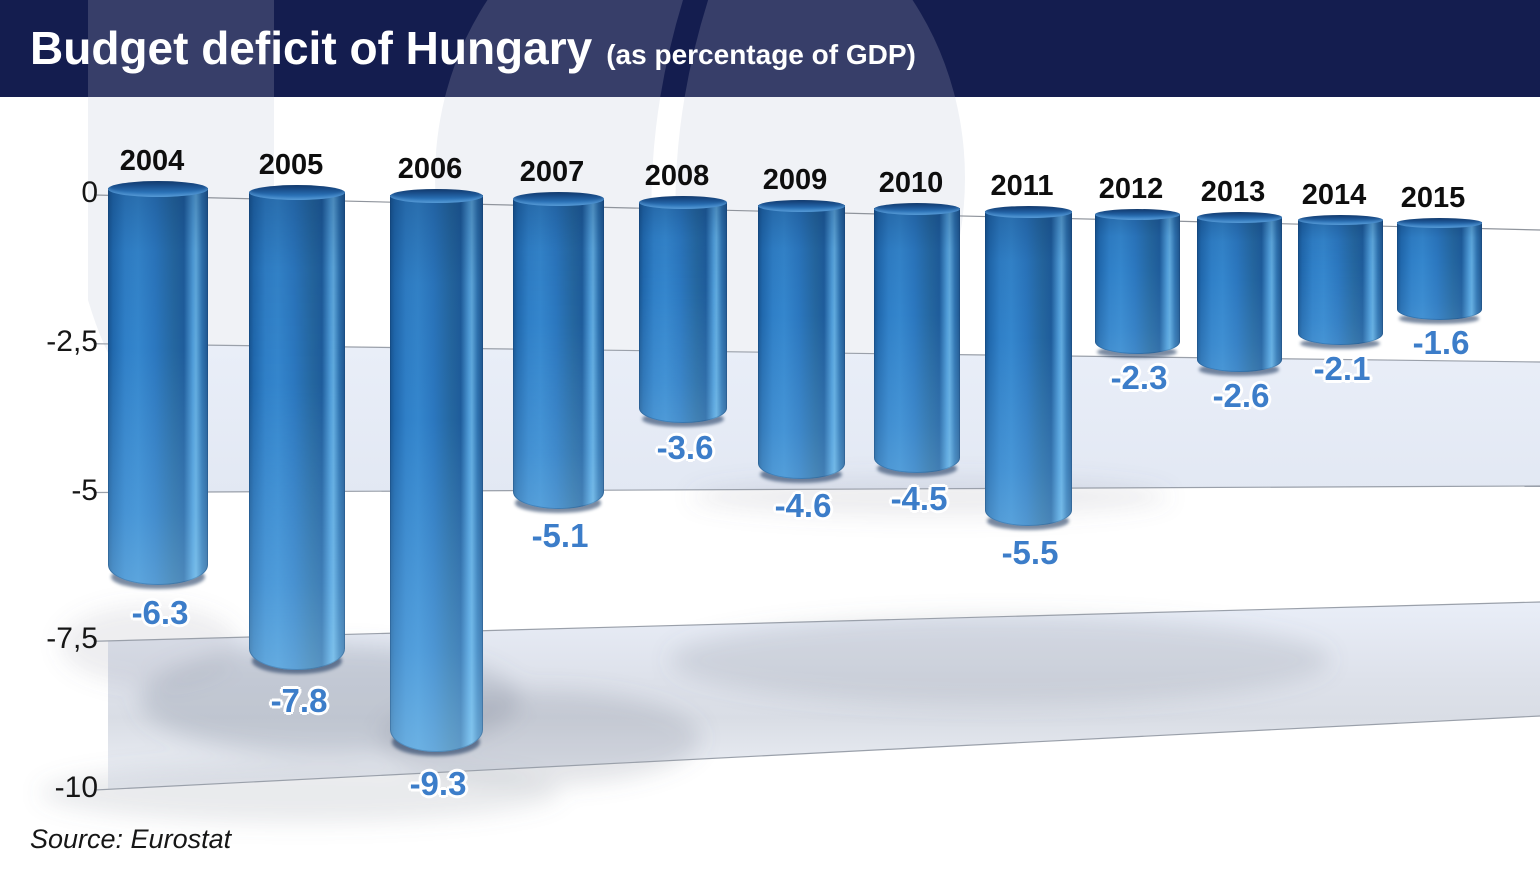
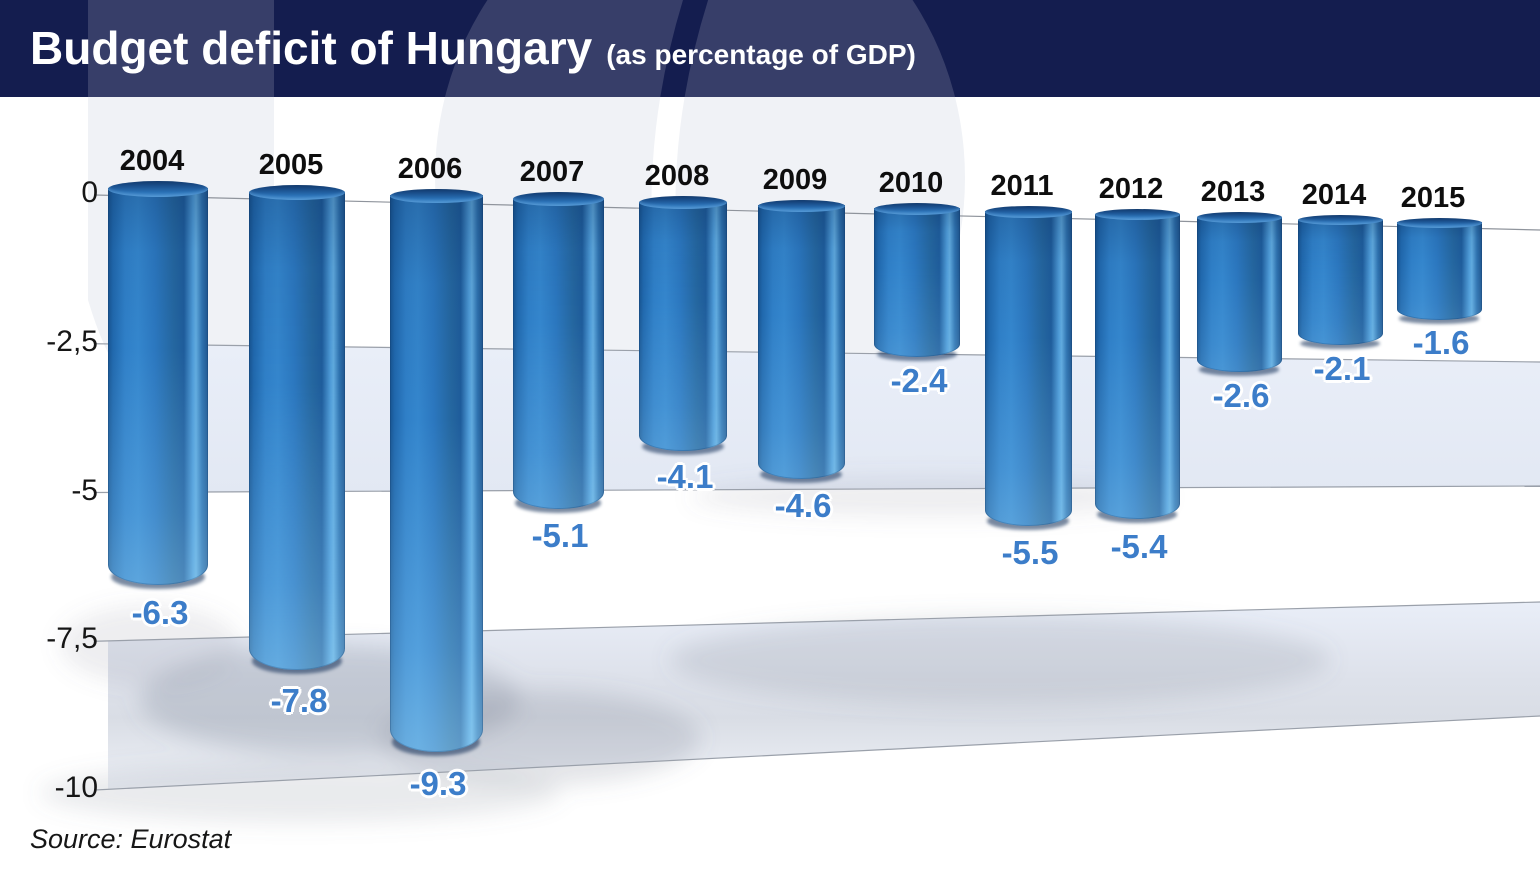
2008: -3.6 -> -4.1
2010: -4.5 -> -2.4
2012: -2.3 -> -5.4
